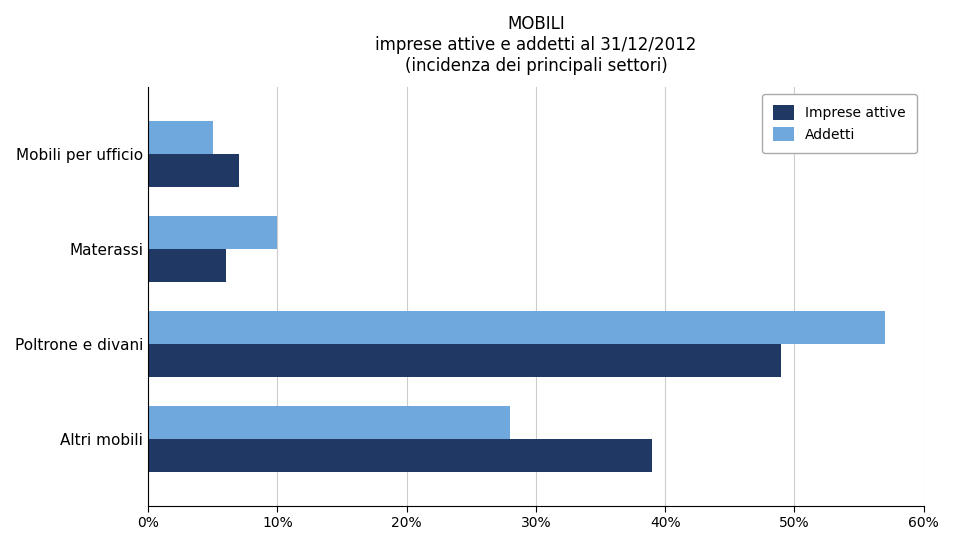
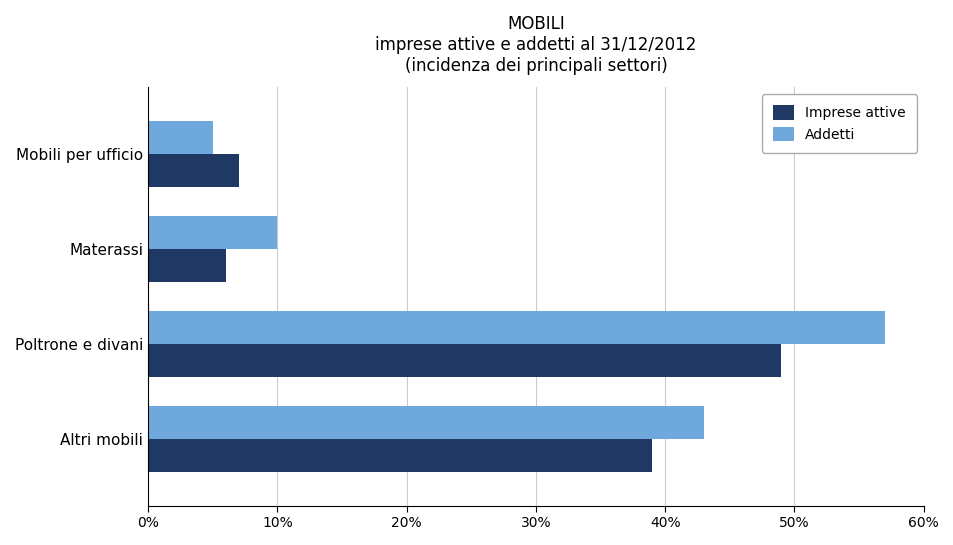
Addetti/Altri mobili: 28% -> 43%
